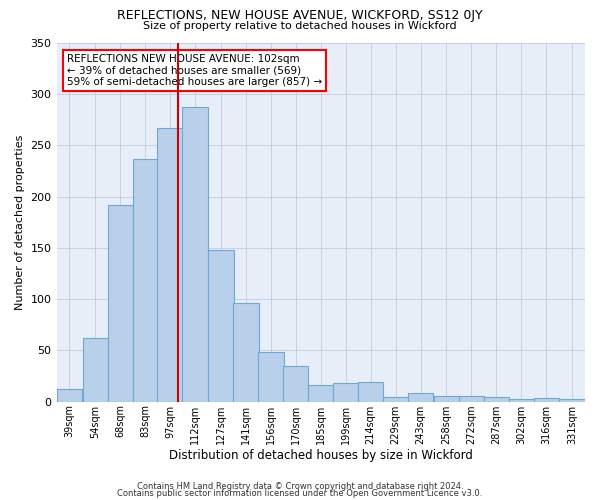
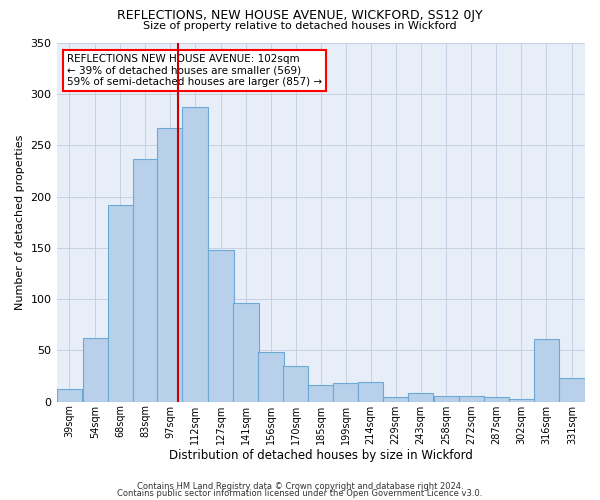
316sqm: 4 -> 61
331sqm: 3 -> 23
